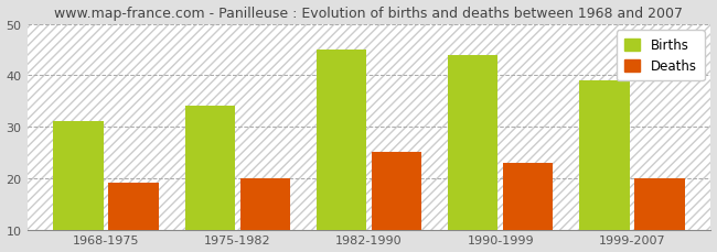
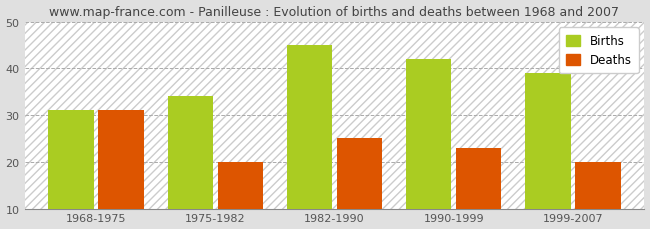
Deaths/1968-1975: 19 -> 31
Births/1990-1999: 44 -> 42
